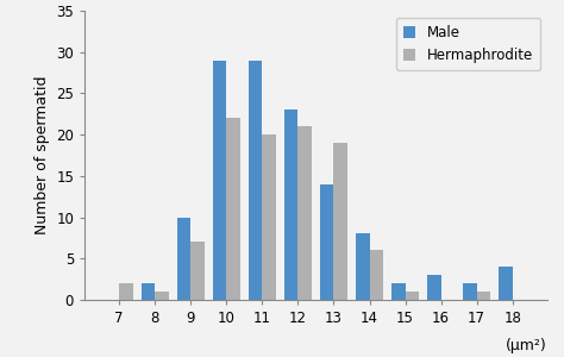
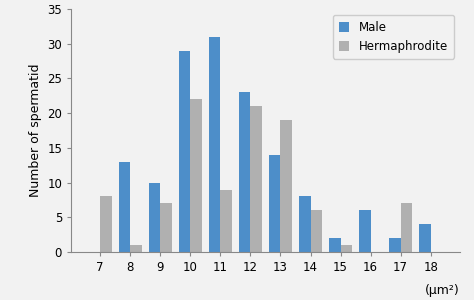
Hermaphrodite/7: 2 -> 8
Male/8: 2 -> 13
Male/11: 29 -> 31
Hermaphrodite/11: 20 -> 9
Male/16: 3 -> 6
Hermaphrodite/17: 1 -> 7
